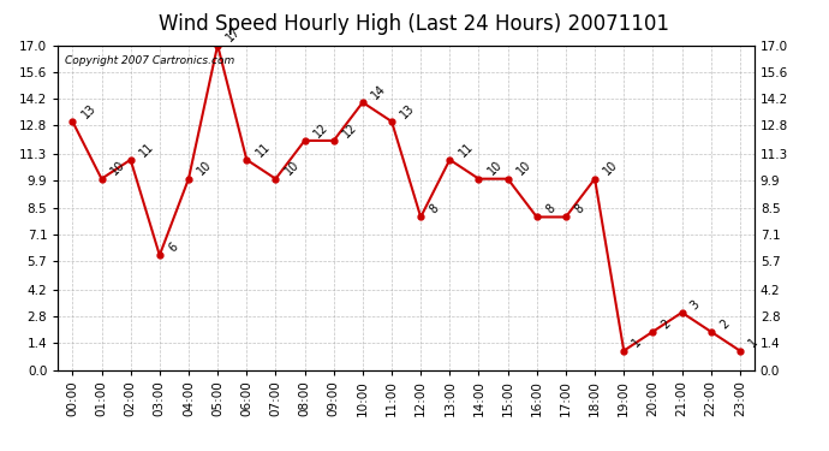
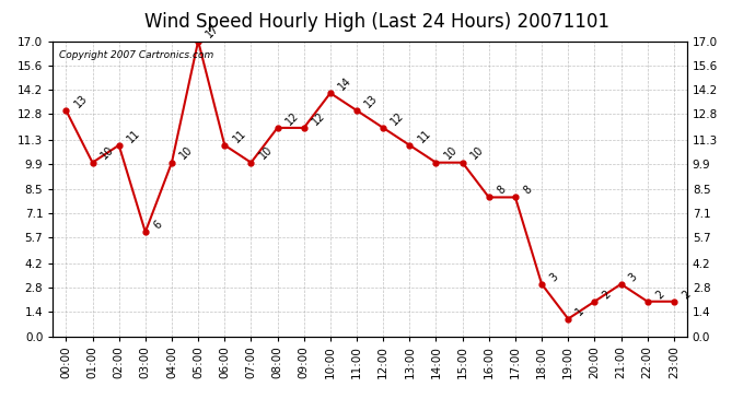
12:00: 8 -> 12
18:00: 10 -> 3
23:00: 1 -> 2
